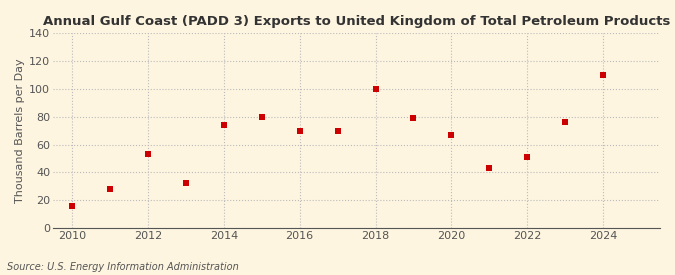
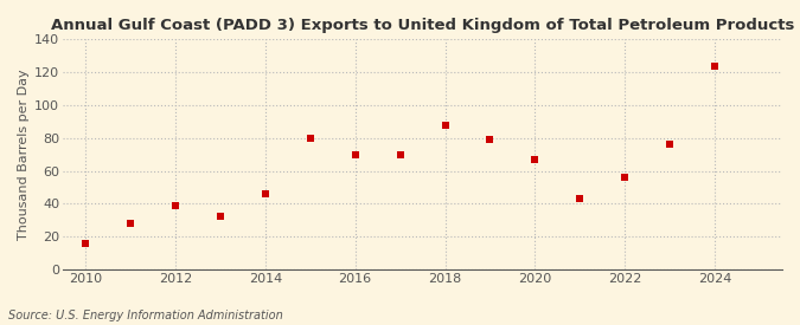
2012: 53 -> 39
2014: 74 -> 46
2018: 100 -> 88
2022: 51 -> 56
2024: 110 -> 124
